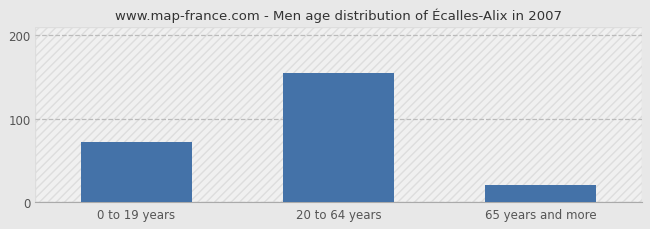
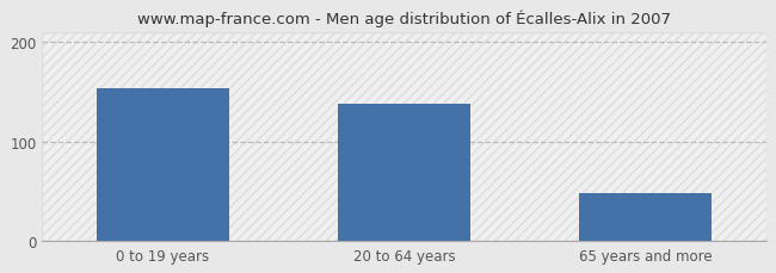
0 to 19 years: 72 -> 154
20 to 64 years: 155 -> 138
65 years and more: 20 -> 48
